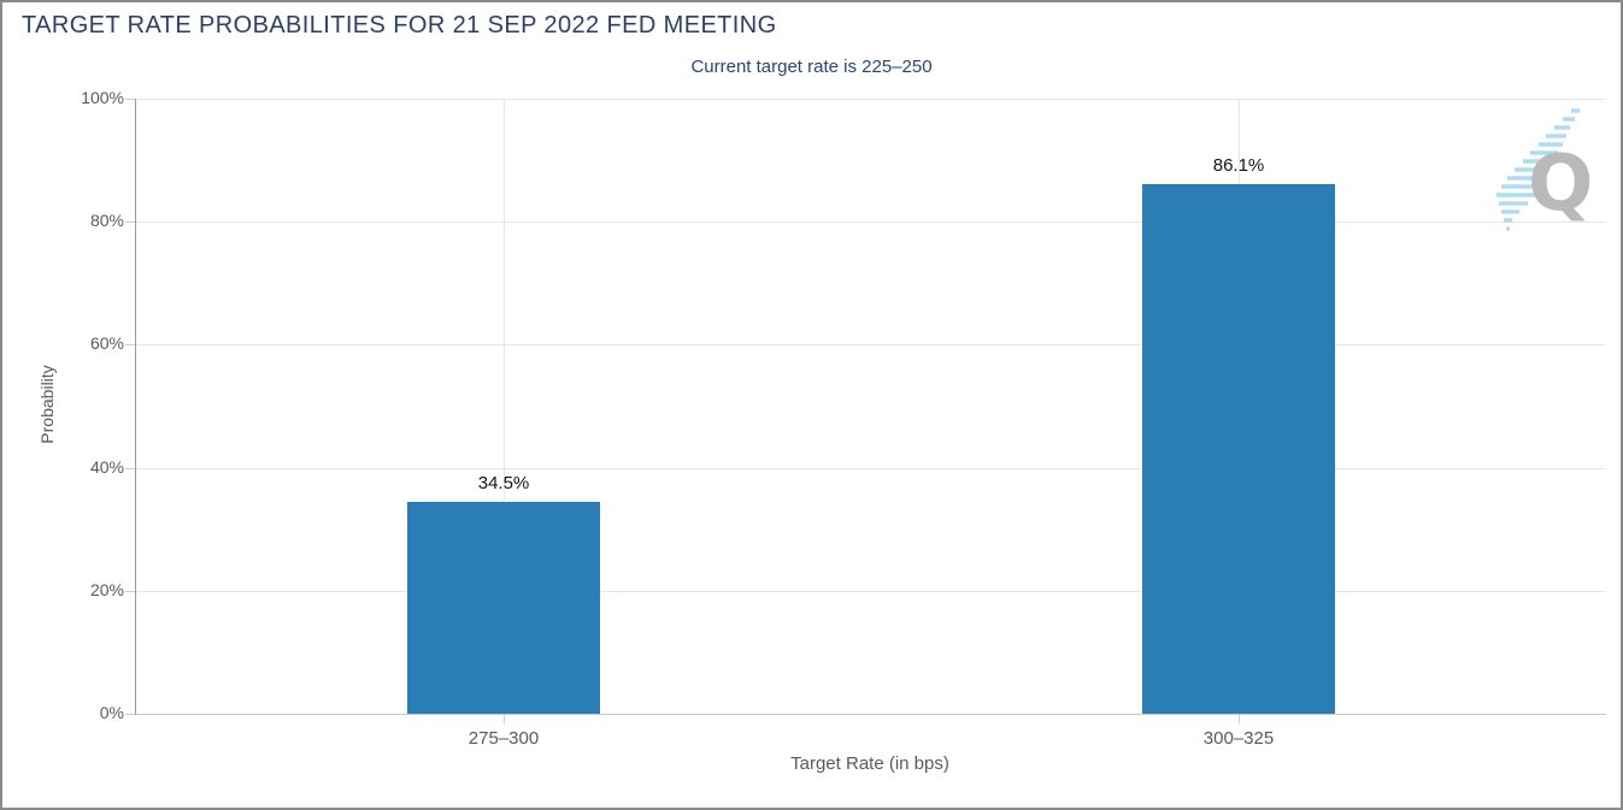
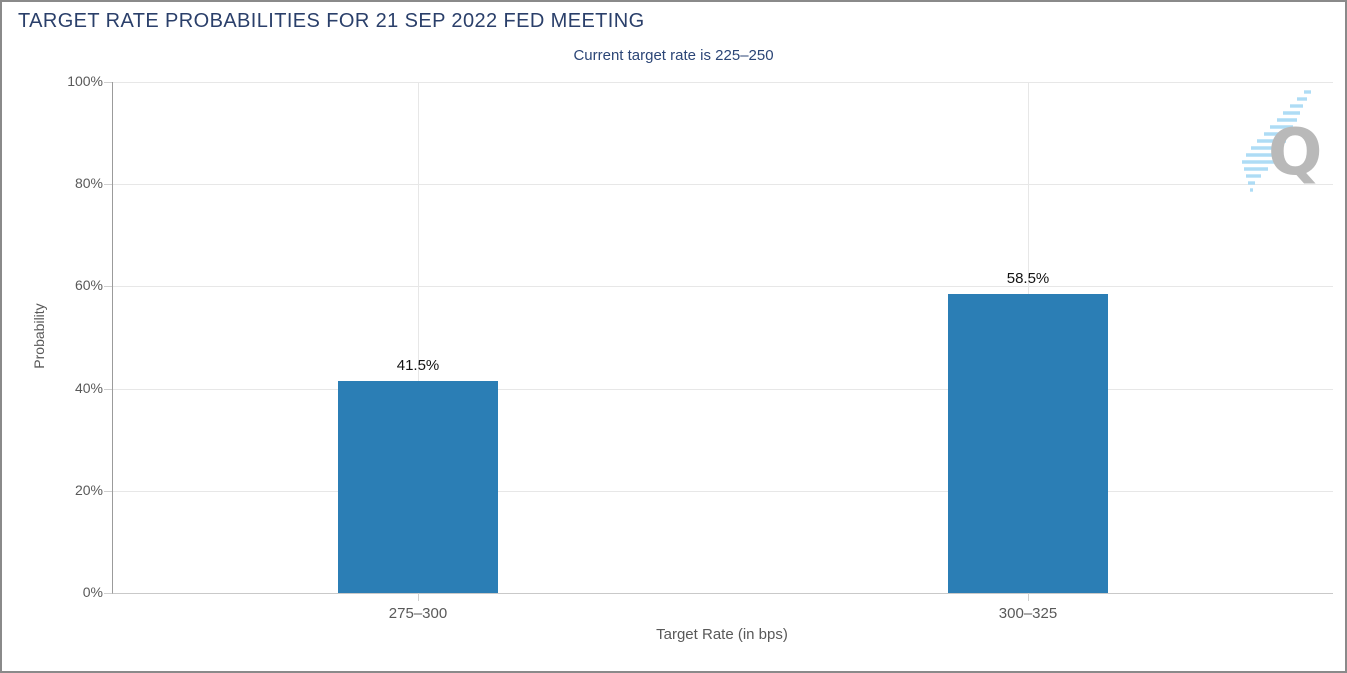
275–300: 34.5% -> 41.5%
300–325: 86.1% -> 58.5%
